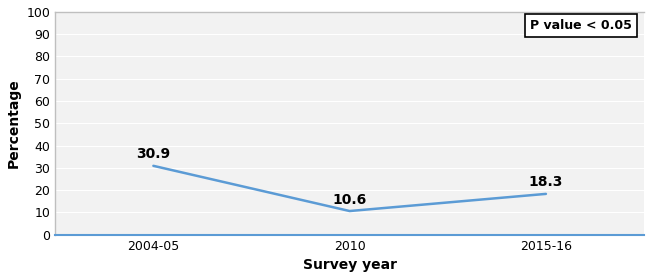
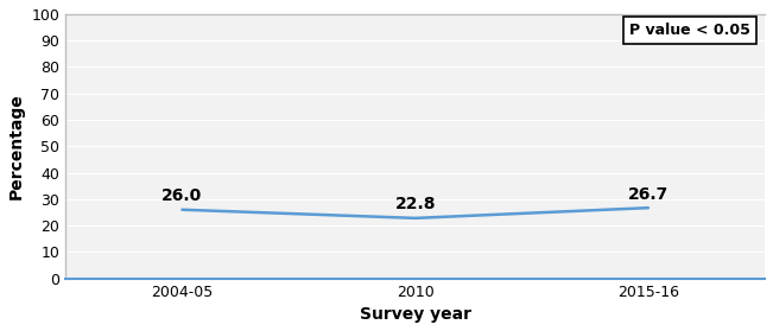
2004-05: 30.9 -> 26.0
2010: 10.6 -> 22.8
2015-16: 18.3 -> 26.7
